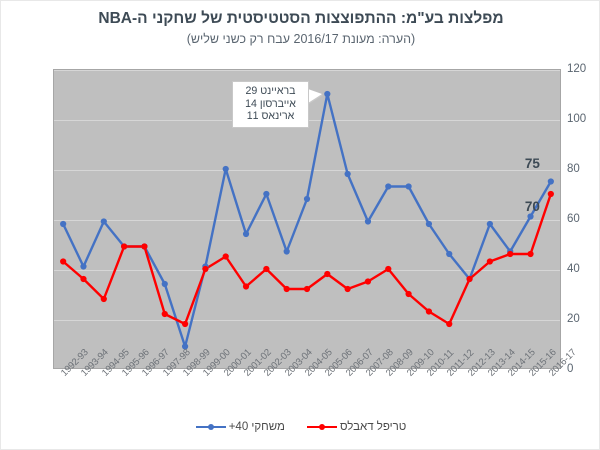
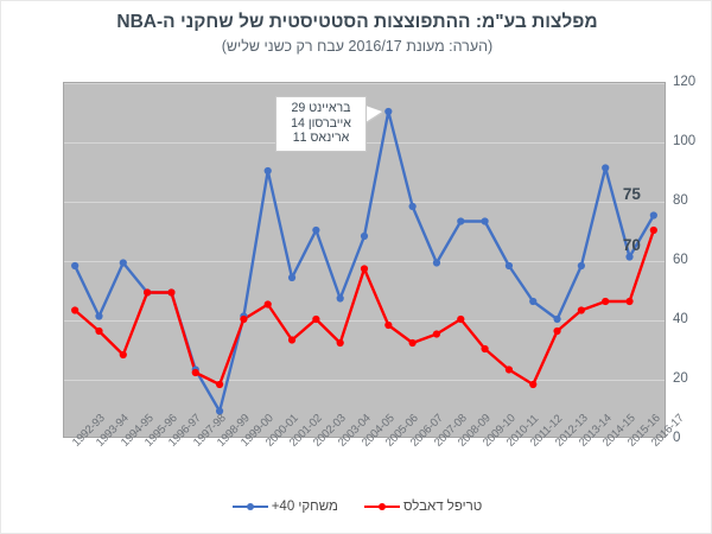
משחקי 40+/1997-98: 34 -> 23
משחקי 40+/2000-01: 80 -> 90
טריפל דאבלס/2004-05: 32 -> 57
משחקי 40+/2012-13: 36 -> 40
משחקי 40+/2014-15: 47 -> 91
